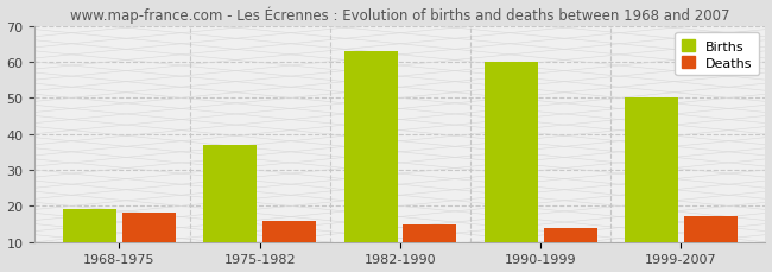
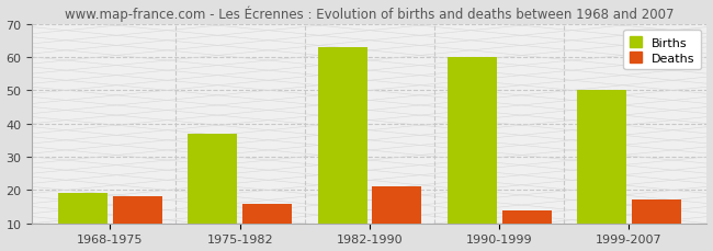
Deaths/1982-1990: 15 -> 21
